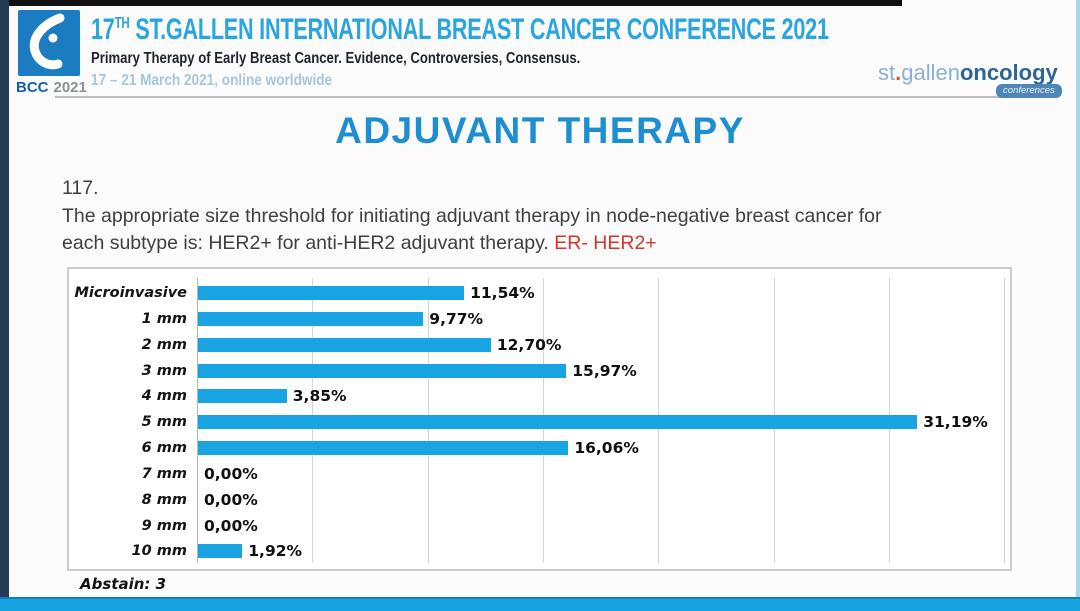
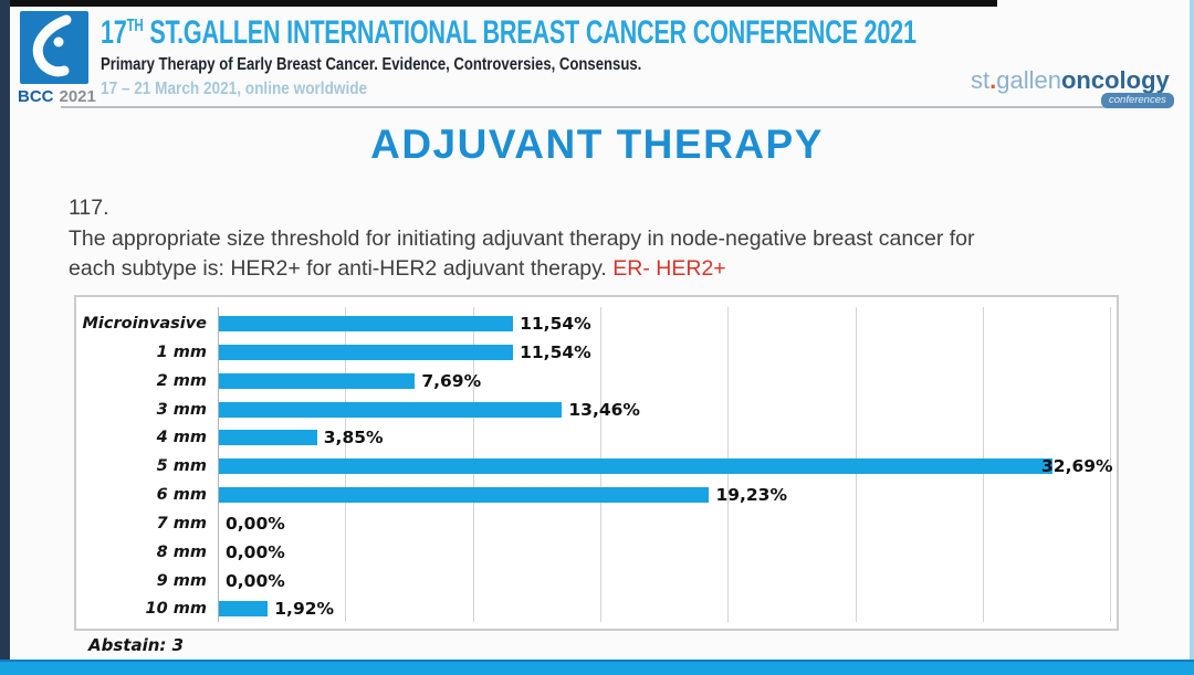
1 mm: 9,77% -> 11,54%
2 mm: 12,70% -> 7,69%
3 mm: 15,97% -> 13,46%
5 mm: 31,19% -> 32,69%
6 mm: 16,06% -> 19,23%
